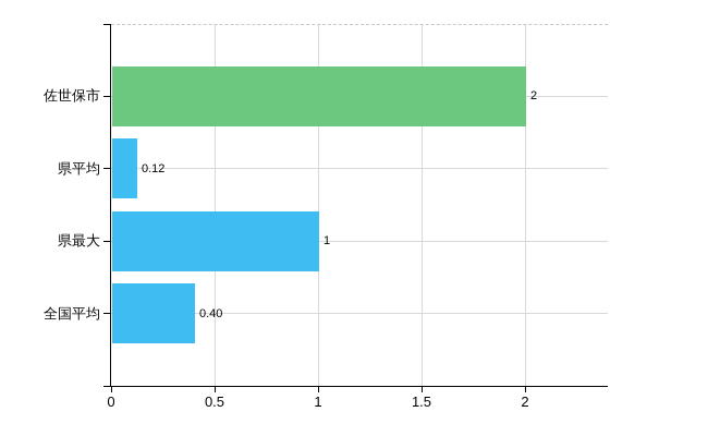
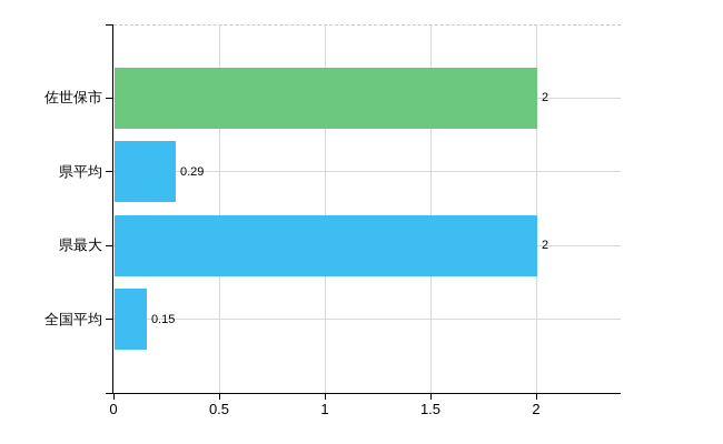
県平均: 0.12 -> 0.29
県最大: 1 -> 2
全国平均: 0.40 -> 0.15
